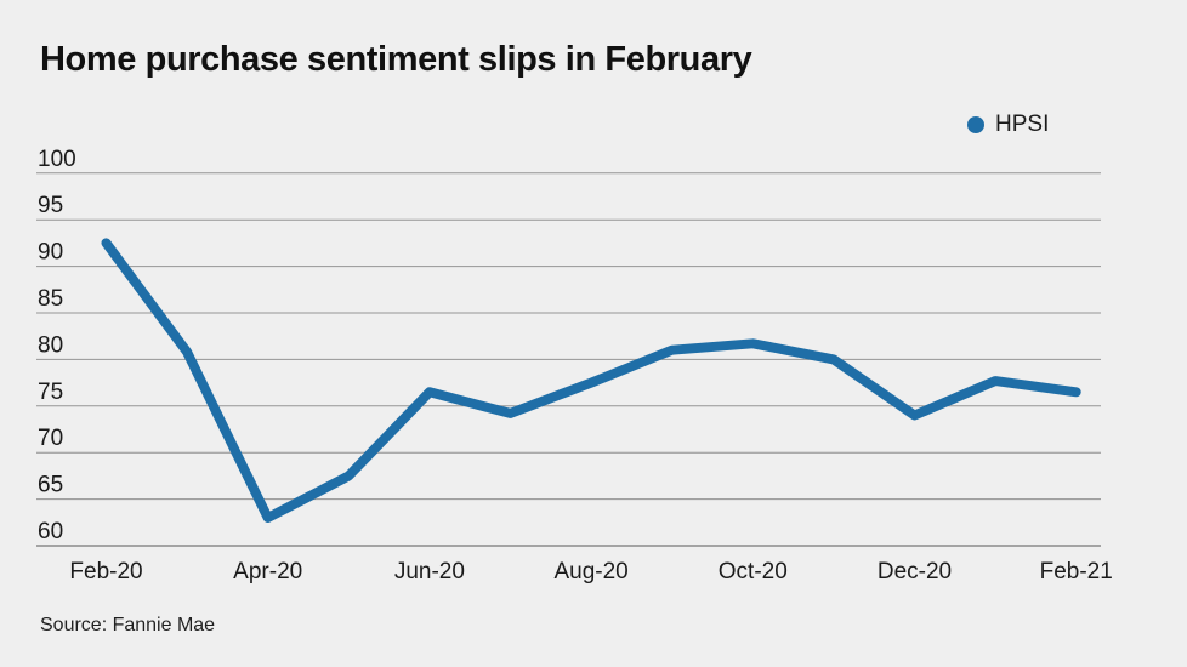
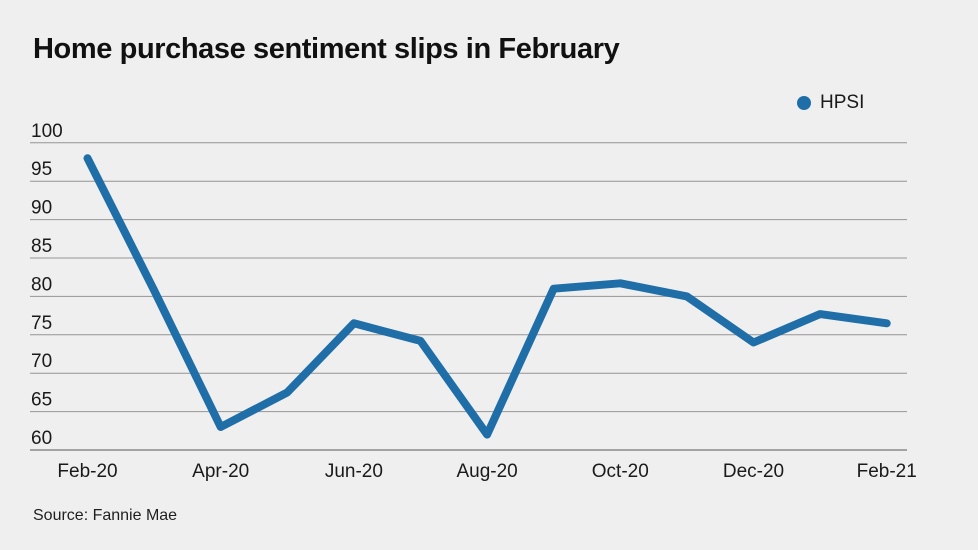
Feb-20: 92 -> 98
Aug-20: 78 -> 62
